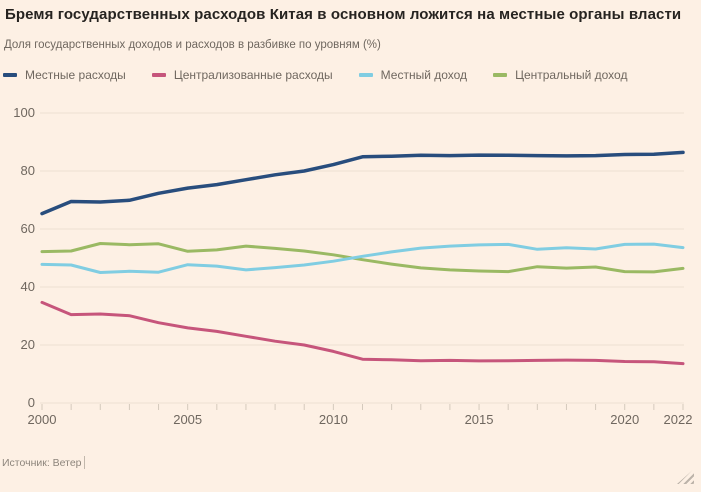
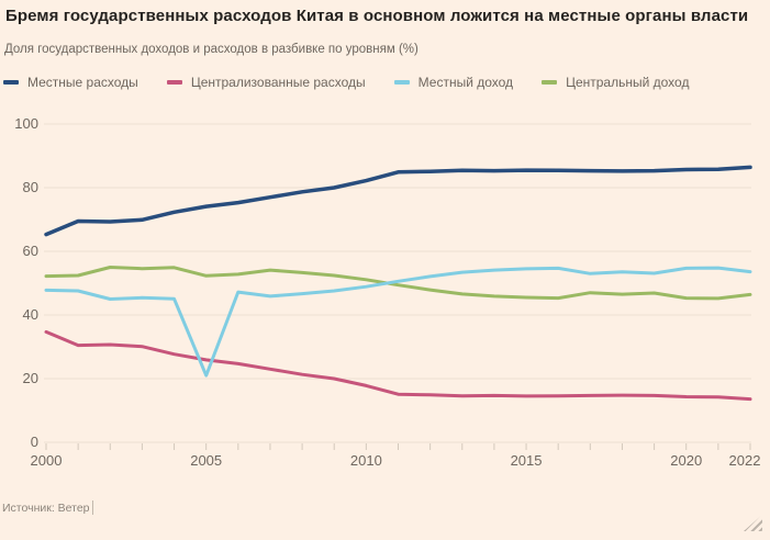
Местный доход/2005: 48 -> 21
